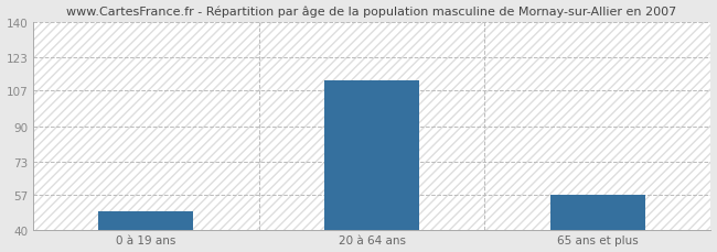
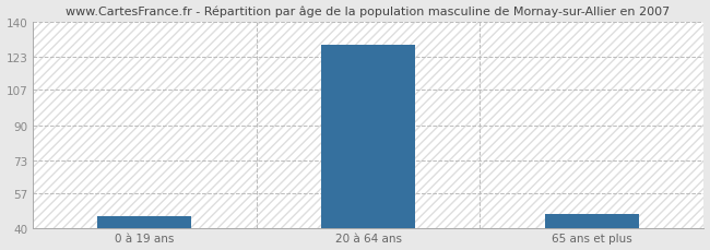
0 à 19 ans: 49 -> 46
20 à 64 ans: 112 -> 129
65 ans et plus: 57 -> 47
